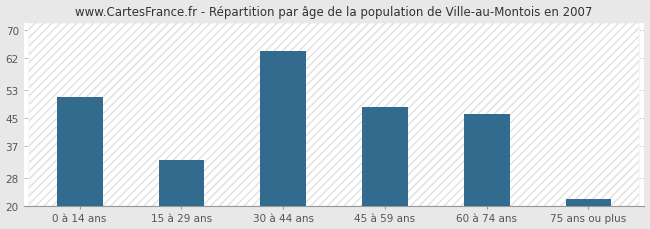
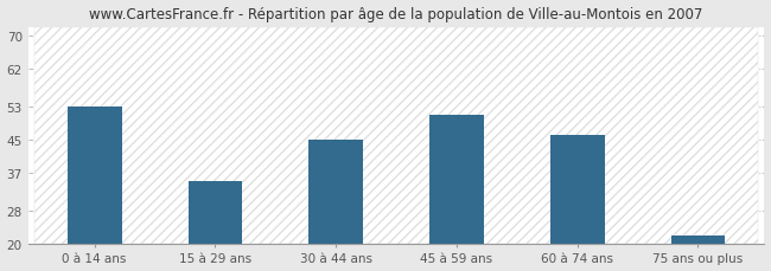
0 à 14 ans: 51 -> 53
15 à 29 ans: 33 -> 35
30 à 44 ans: 64 -> 45
45 à 59 ans: 48 -> 51
